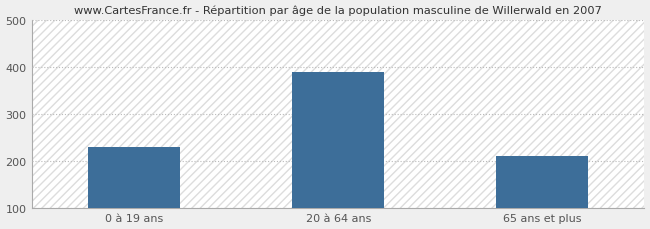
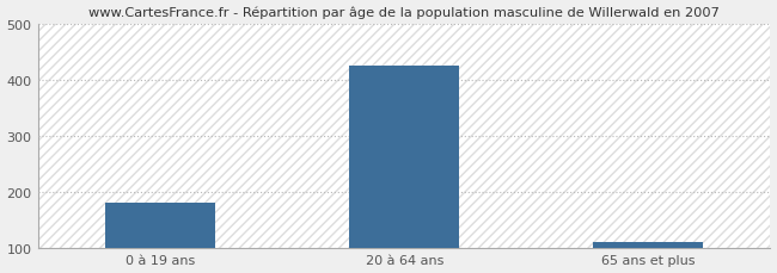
0 à 19 ans: 230 -> 180
20 à 64 ans: 390 -> 425
65 ans et plus: 210 -> 110
